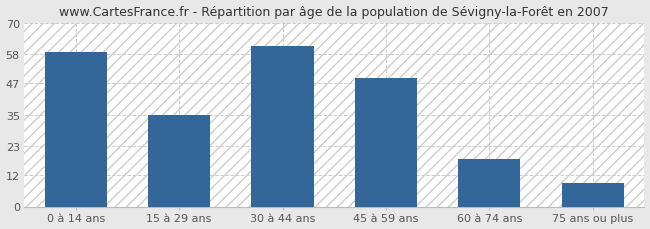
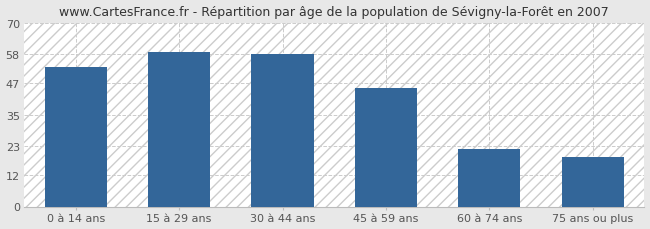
0 à 14 ans: 59 -> 53
15 à 29 ans: 35 -> 59
30 à 44 ans: 61 -> 58
45 à 59 ans: 49 -> 45
60 à 74 ans: 18 -> 22
75 ans ou plus: 9 -> 19
